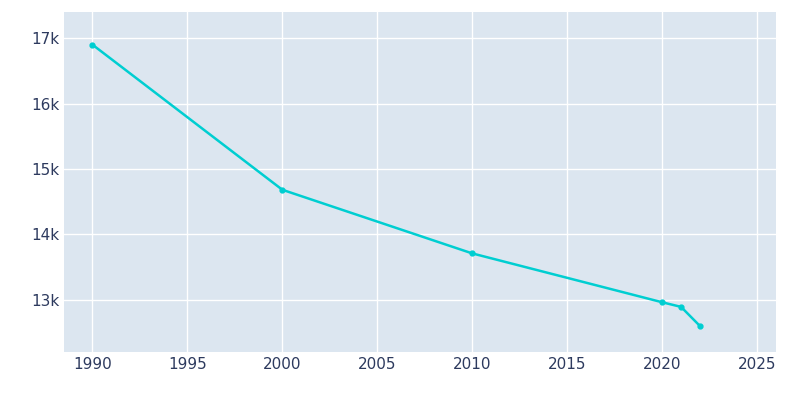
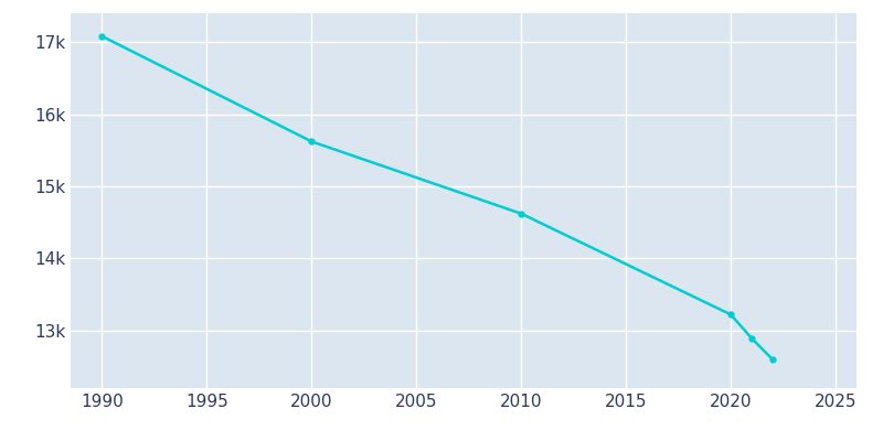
1990: 16.90k -> 17.08k
2000: 14.68k -> 15.62k
2010: 13.71k -> 14.62k
2020: 12.96k -> 13.22k
